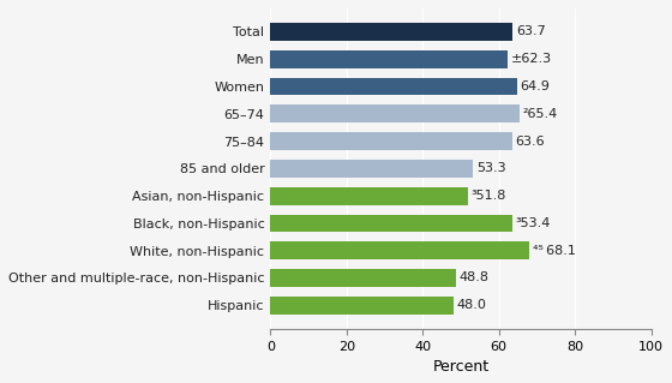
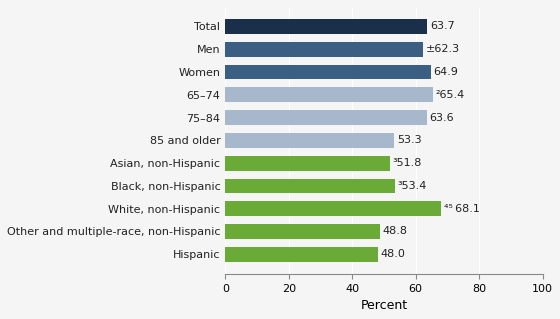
Black, non-Hispanic: 63.5 -> 53.4
